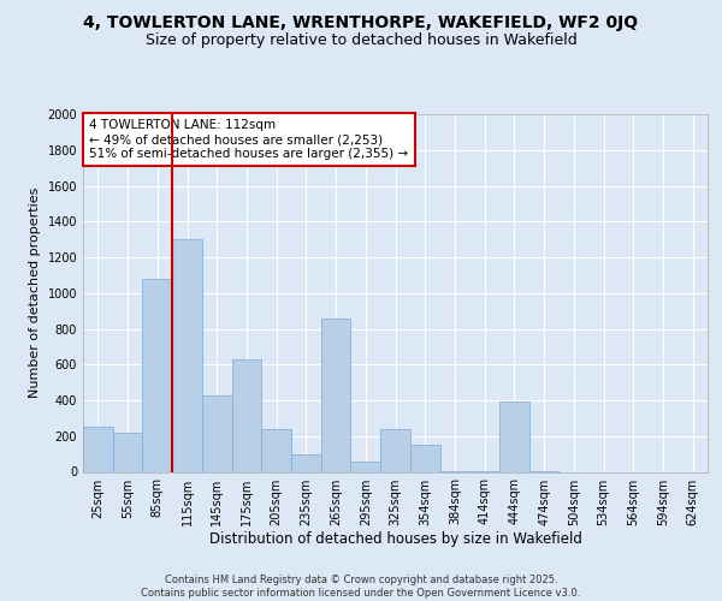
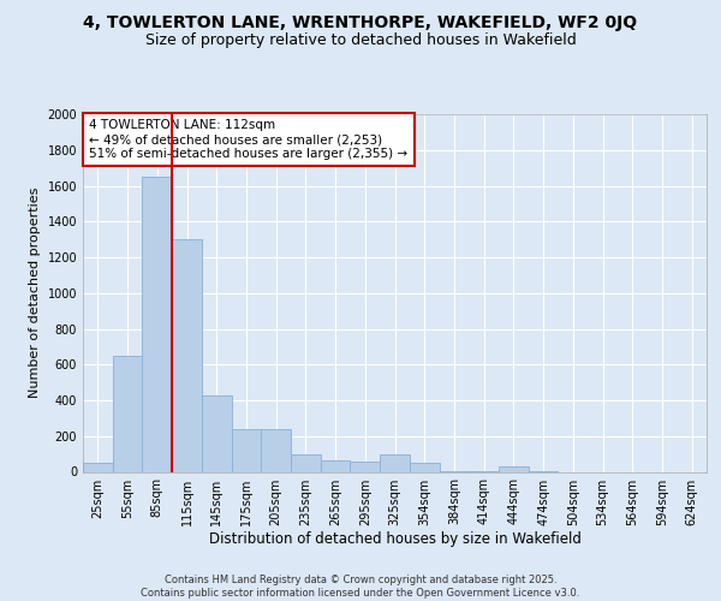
25sqm: 250 -> 50
55sqm: 220 -> 650
85sqm: 1080 -> 1650
175sqm: 630 -> 240
265sqm: 860 -> 60
325sqm: 240 -> 100
354sqm: 150 -> 50
444sqm: 390 -> 30
